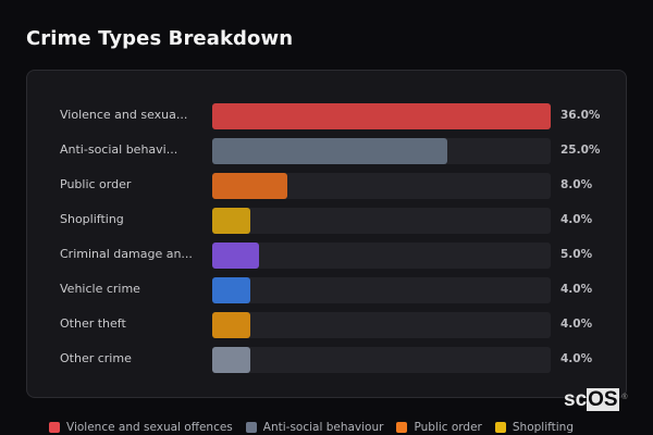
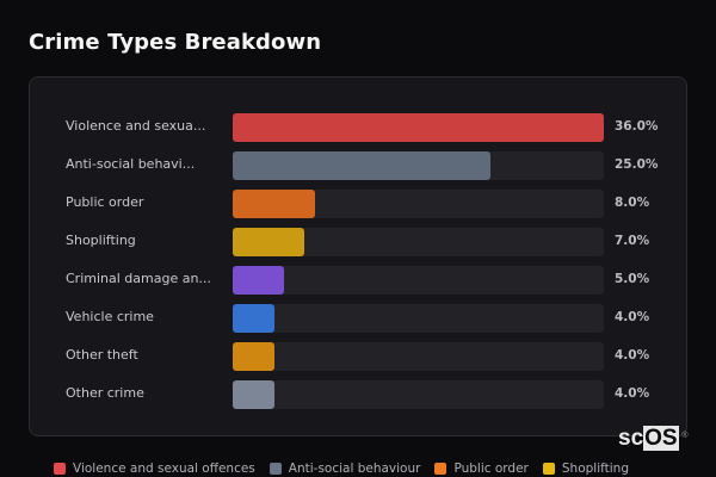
Shoplifting: 4.0% -> 7.0%
